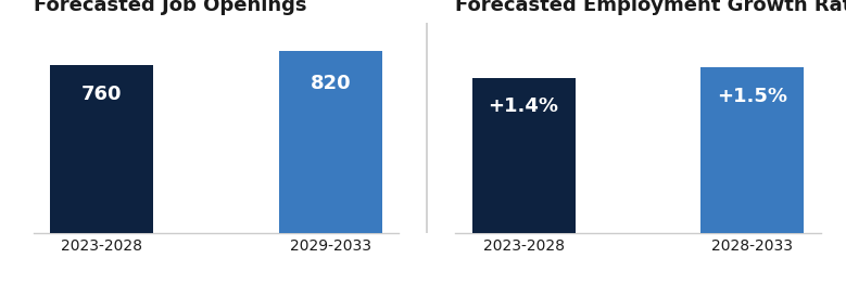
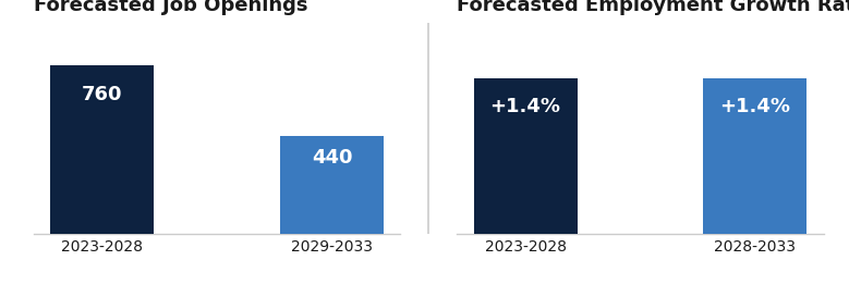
2029-2033: 820 -> 440
2028-2033: +1.5% -> +1.4%
